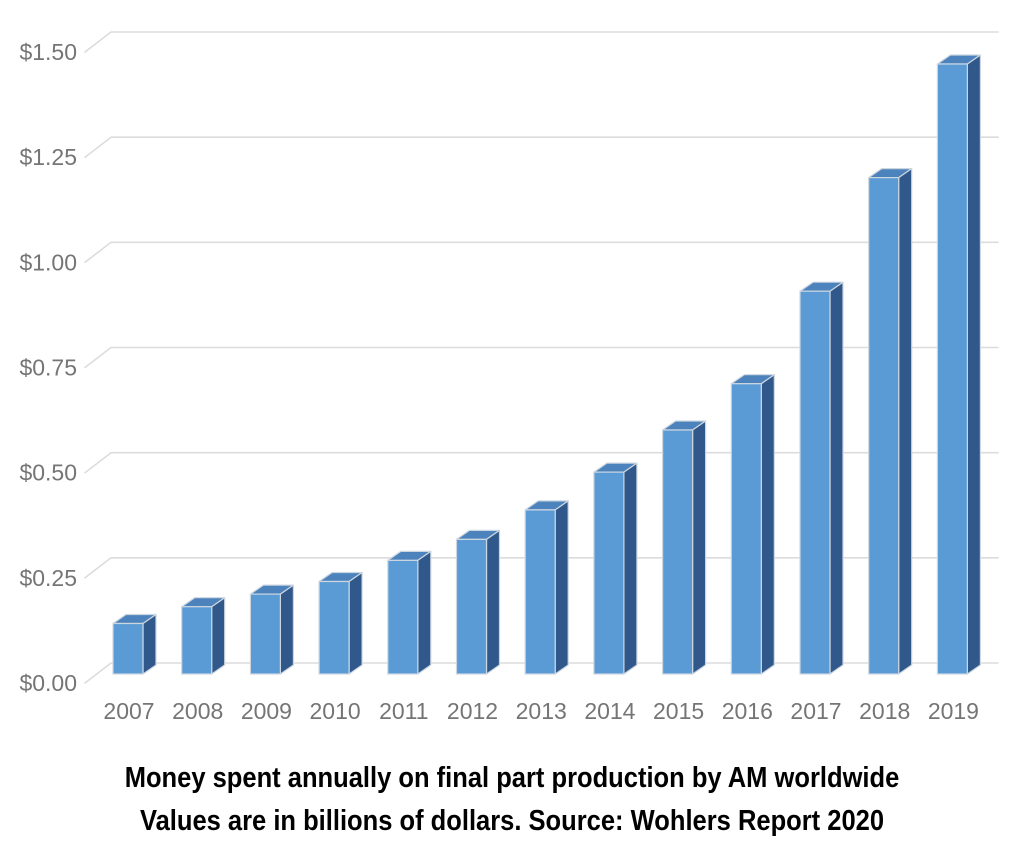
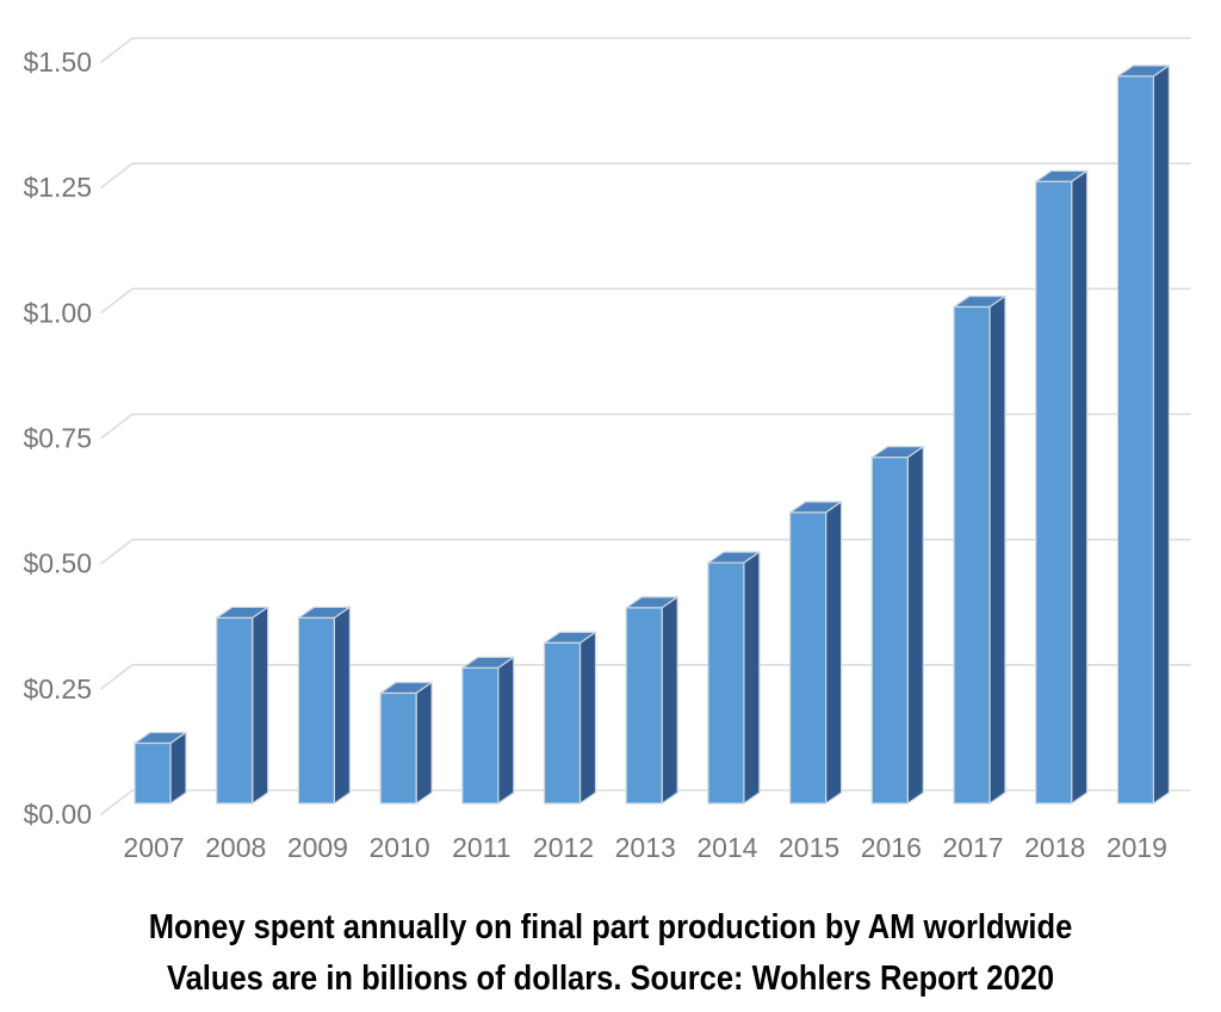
2008: $0.16 -> $0.37
2009: $0.19 -> $0.37
2017: $0.91 -> $0.99
2018: $1.18 -> $1.24
